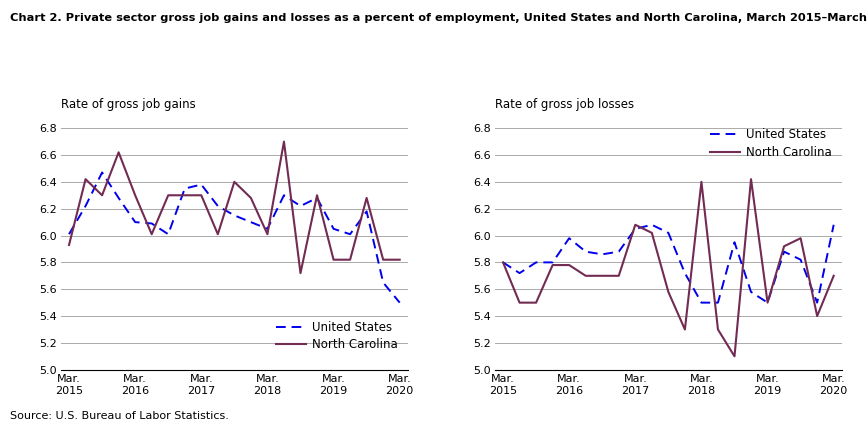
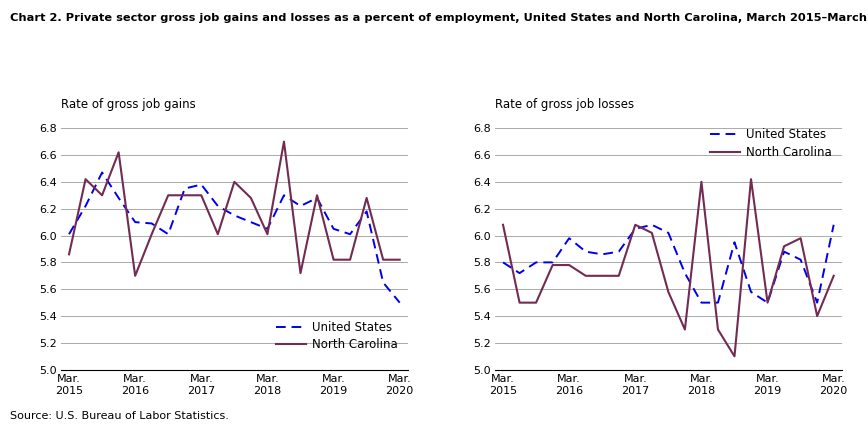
Rate of gross job gains/North Carolina/Mar. 2015: 5.93 -> 5.86
Rate of gross job gains/North Carolina/Mar. 2016: 6.30 -> 5.70
Rate of gross job losses/North Carolina/Mar. 2015: 5.80 -> 6.08
